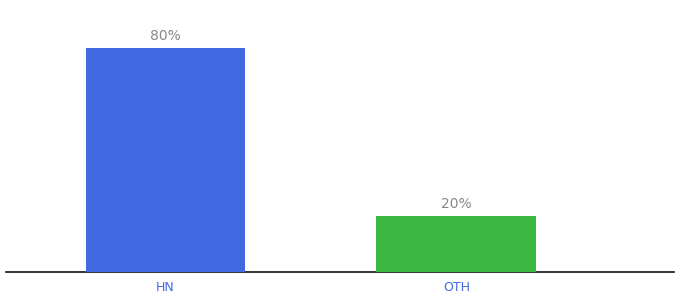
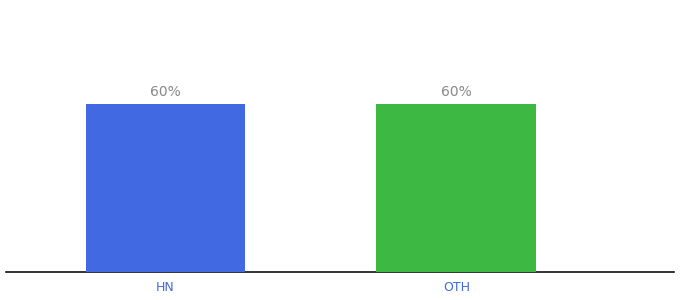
HN: 80% -> 60%
OTH: 20% -> 60%
